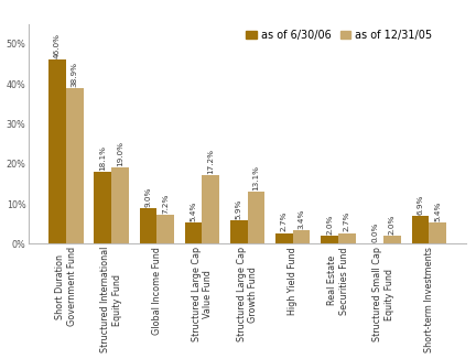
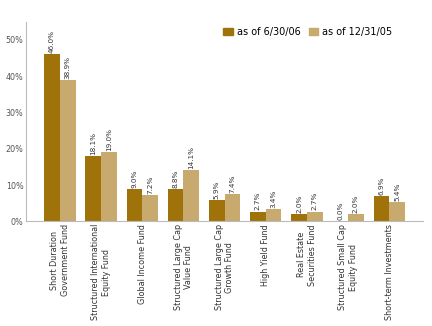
as of 6/30/06/Structured Large Cap Value Fund: 5.4% -> 8.8%
as of 12/31/05/Structured Large Cap Value Fund: 17.2% -> 14.1%
as of 12/31/05/Structured Large Cap Growth Fund: 13.1% -> 7.4%
